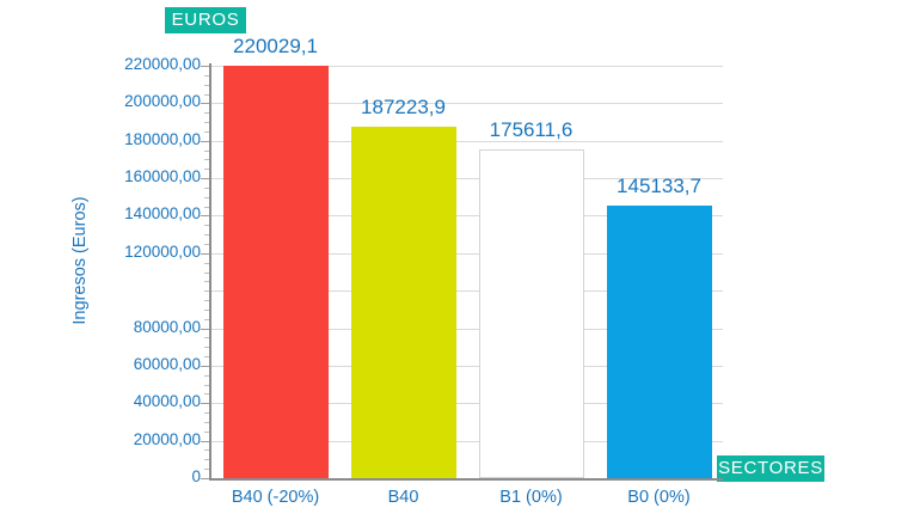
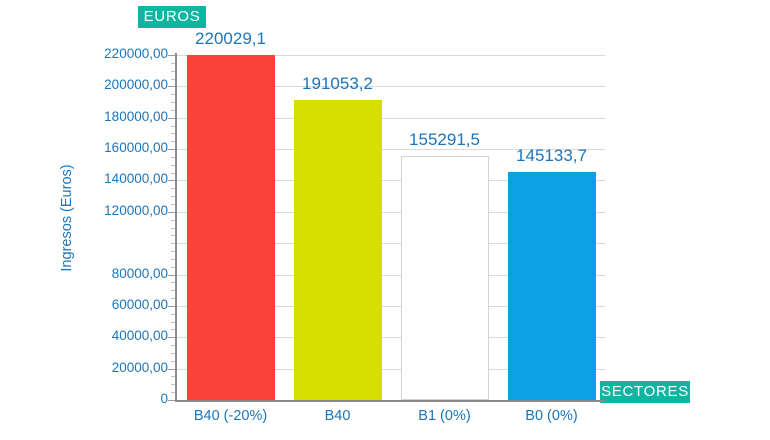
B40: 187223,9 -> 191053,2
B1 (0%): 175611,6 -> 155291,5
